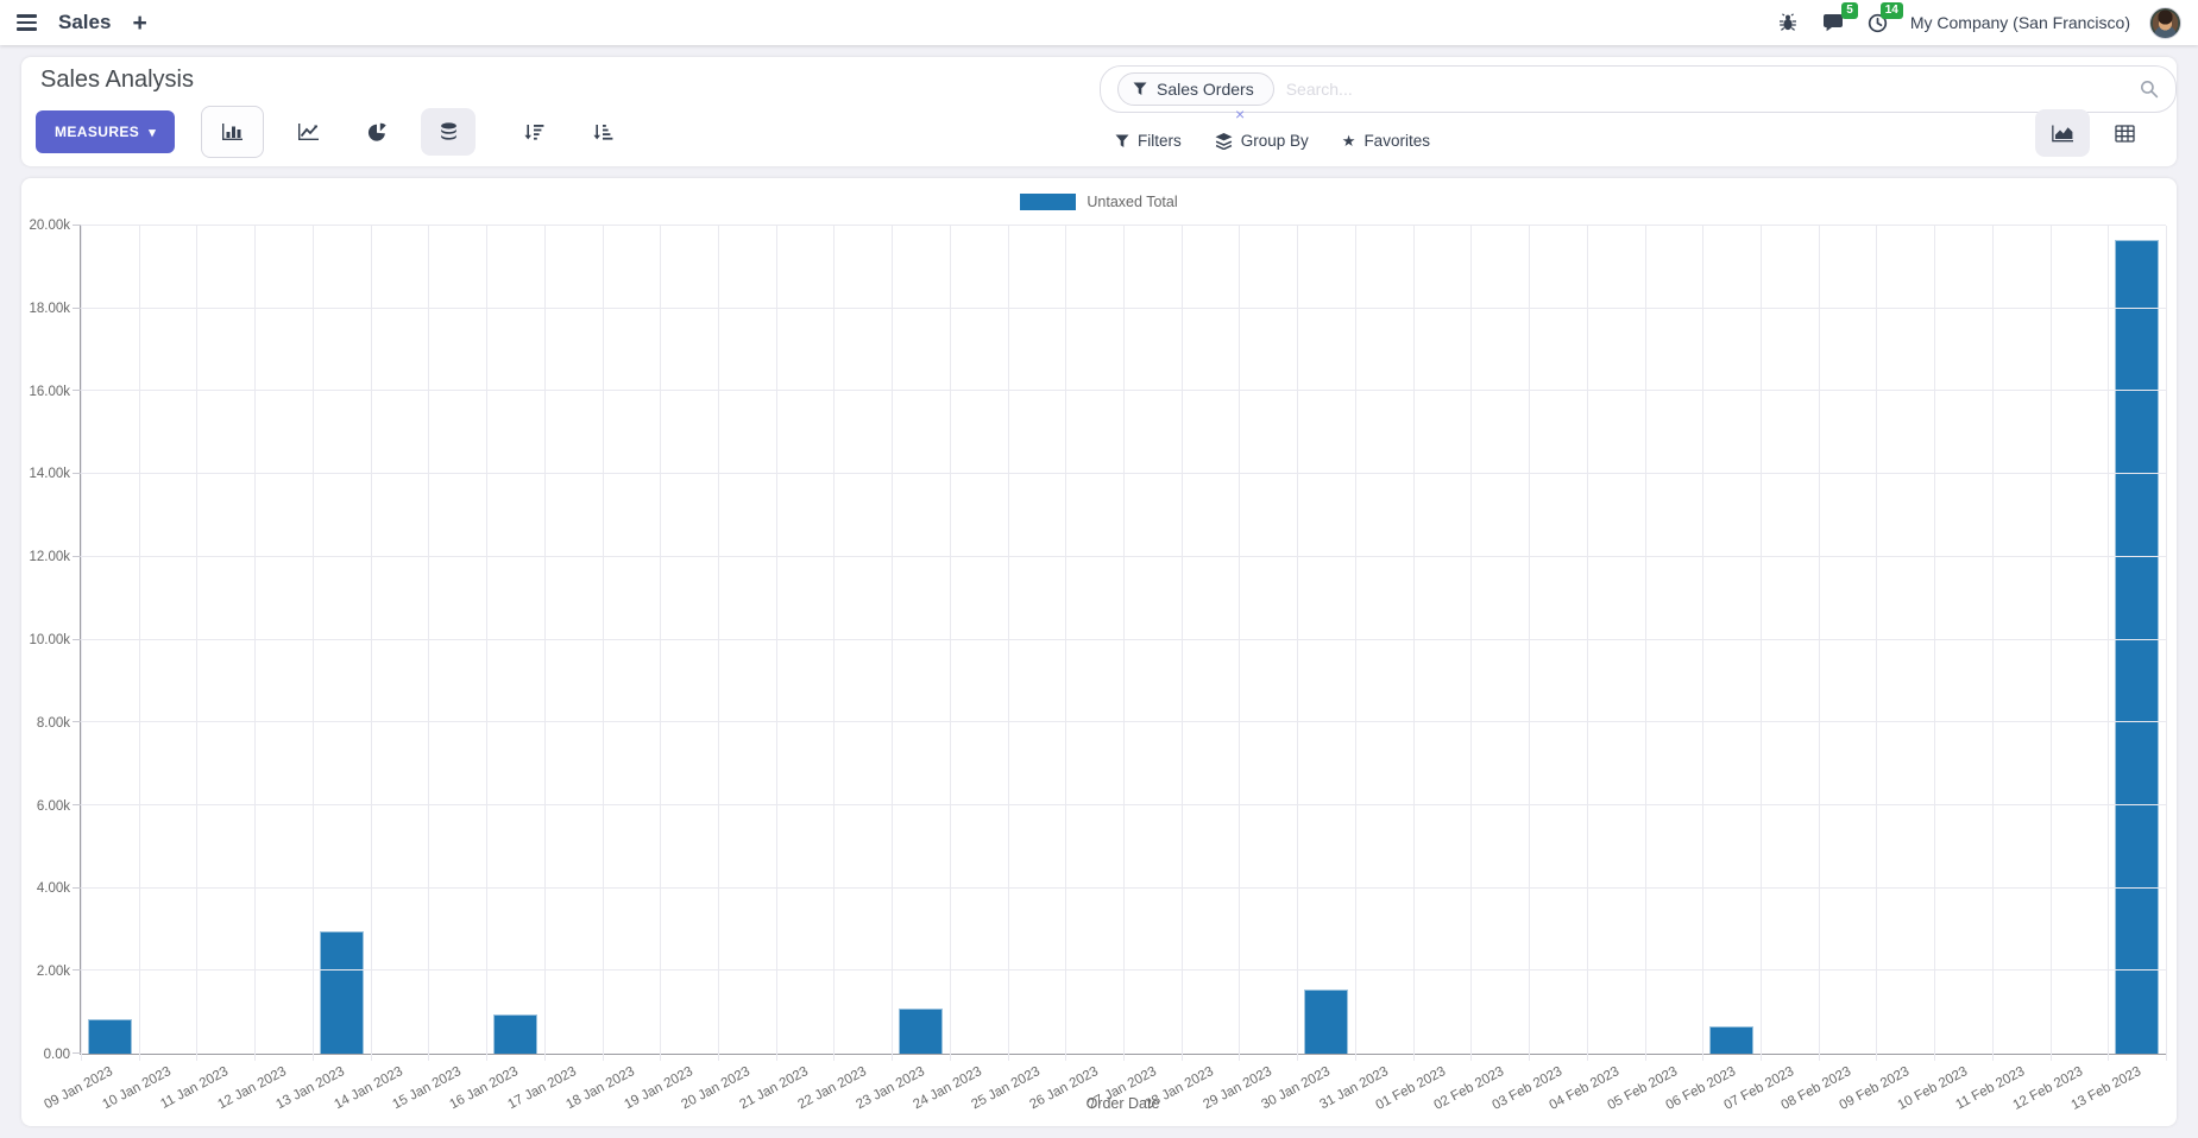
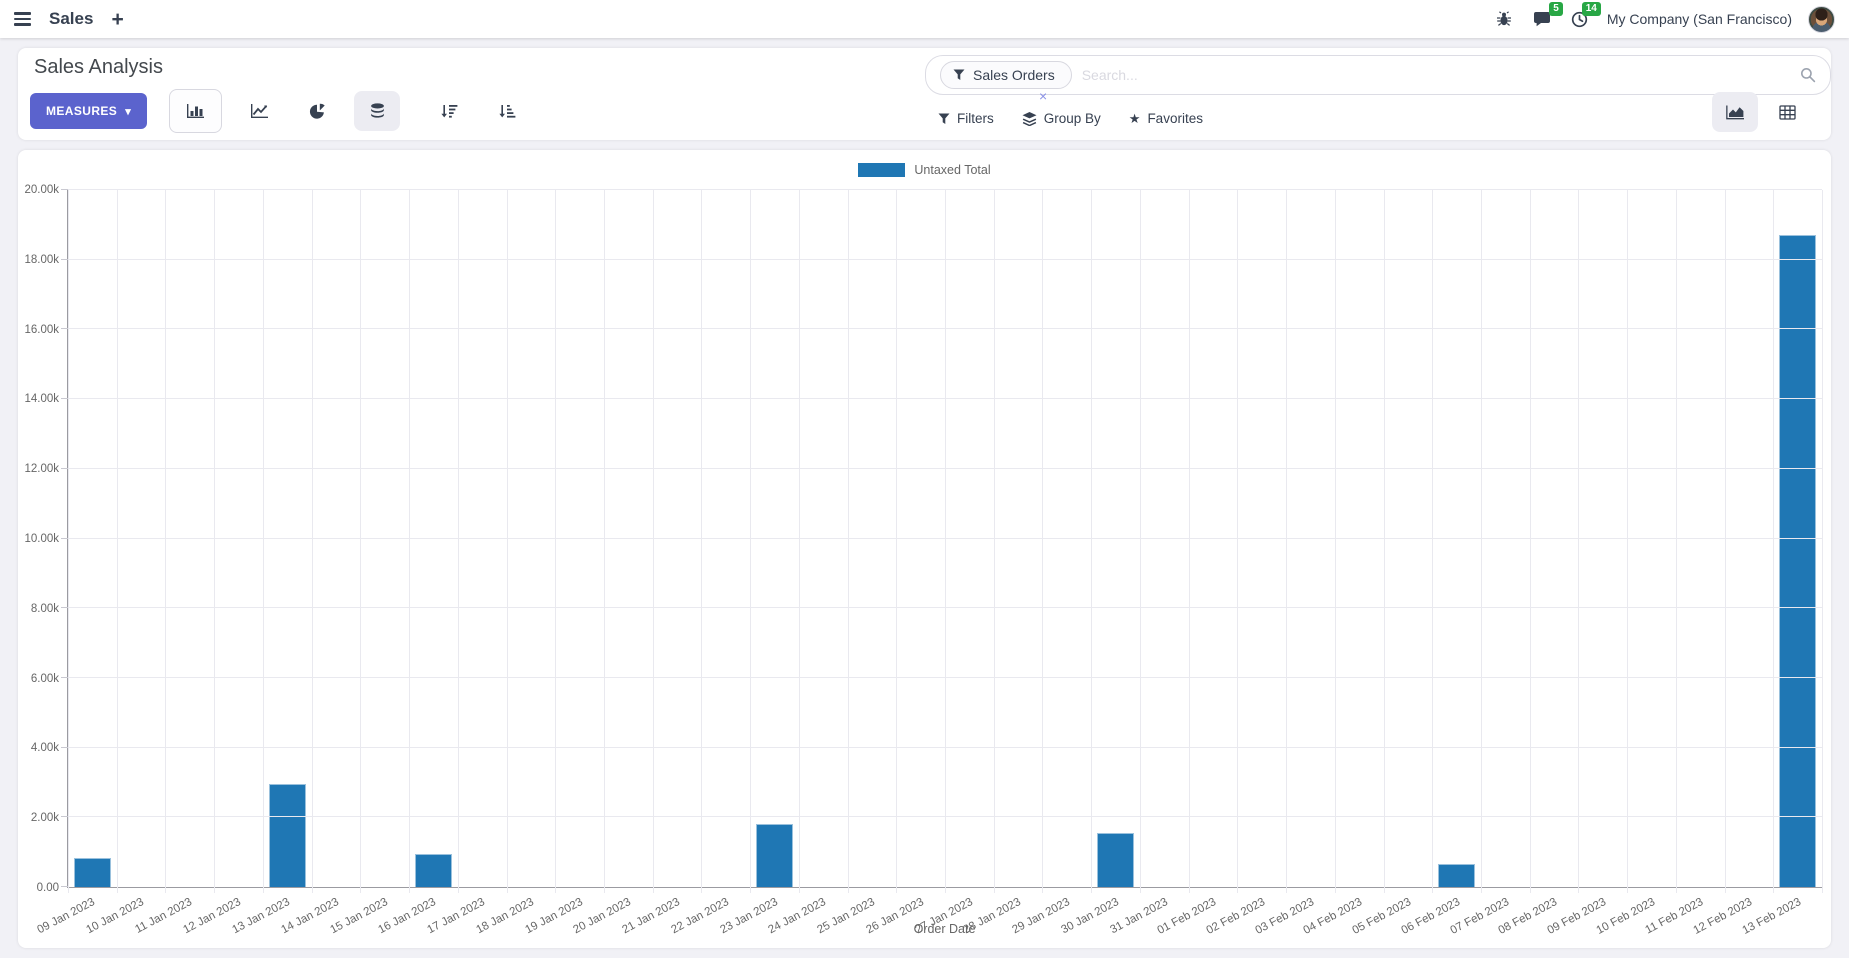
23 Jan 2023: 1.1k -> 1.8k
13 Feb 2023: 19.6k -> 18.7k
